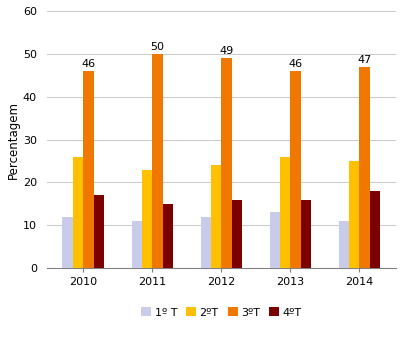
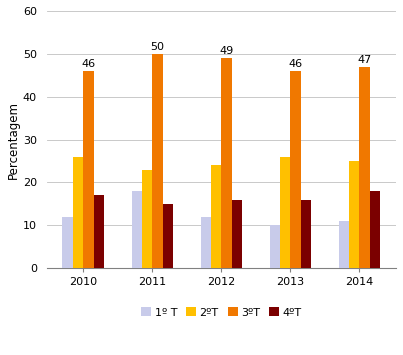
1º T/2011: 11 -> 18
1º T/2013: 13 -> 10
